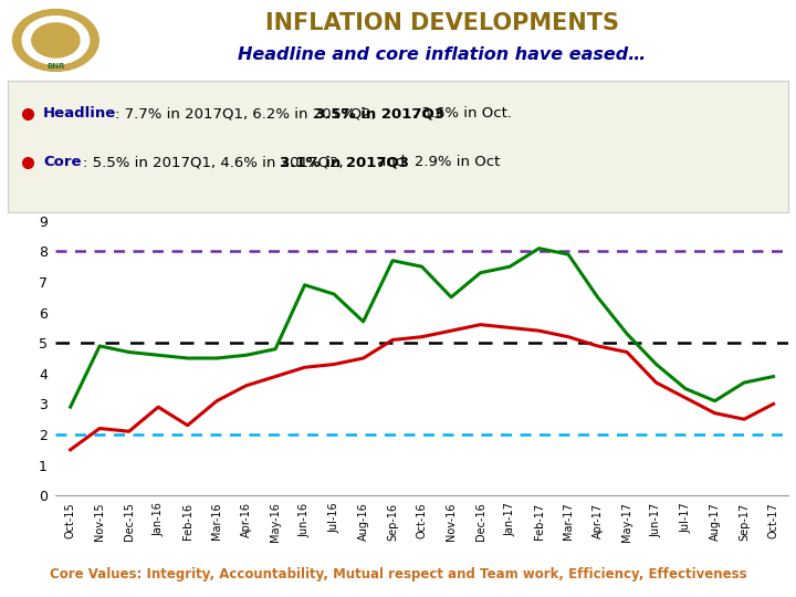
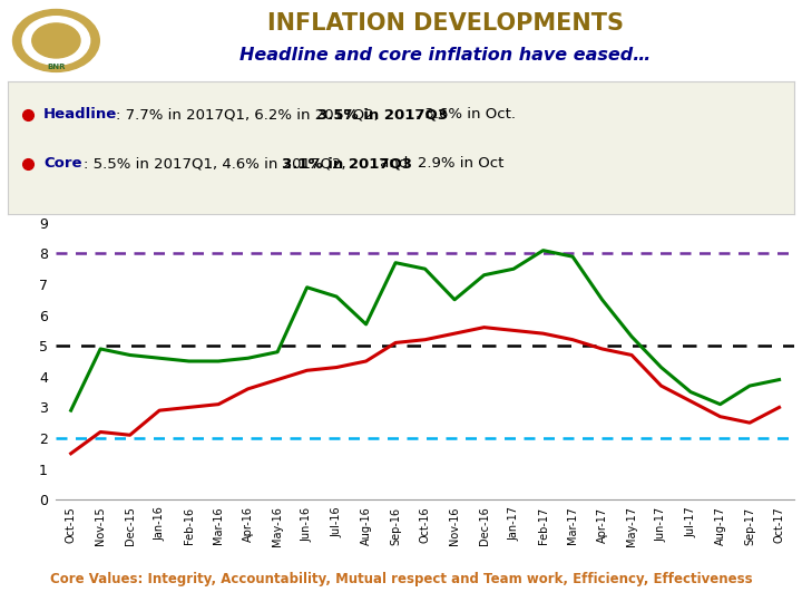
Core/Feb-16: 2.3 -> 3.0
